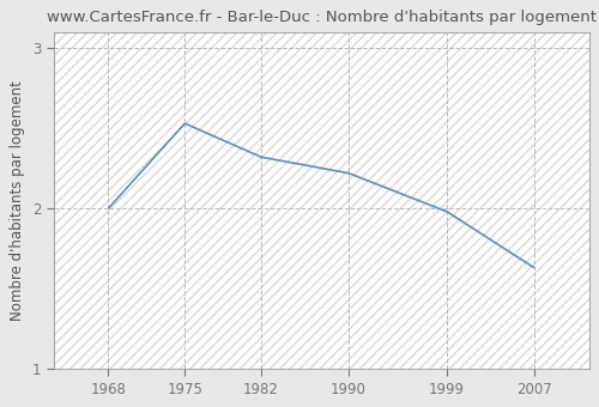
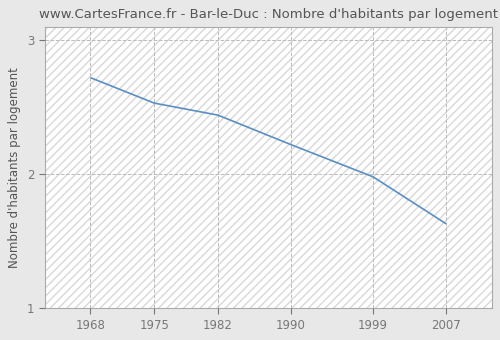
1968: 2.00 -> 2.72
1982: 2.32 -> 2.44
